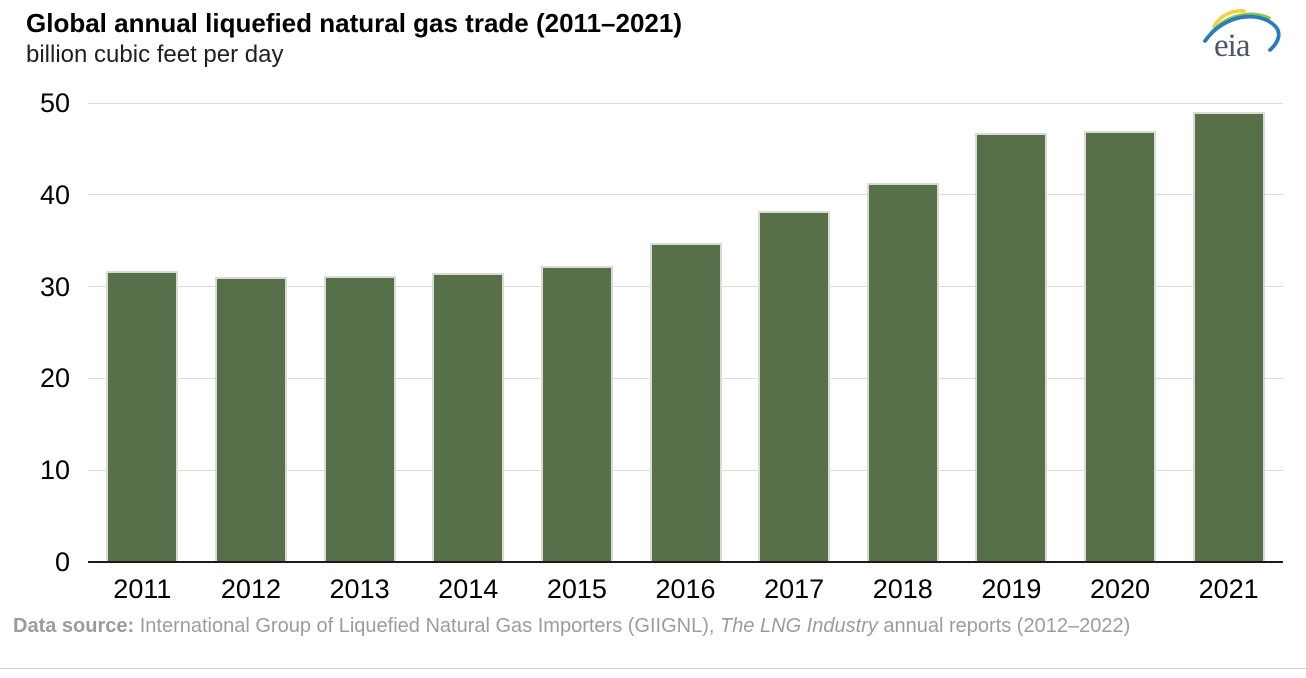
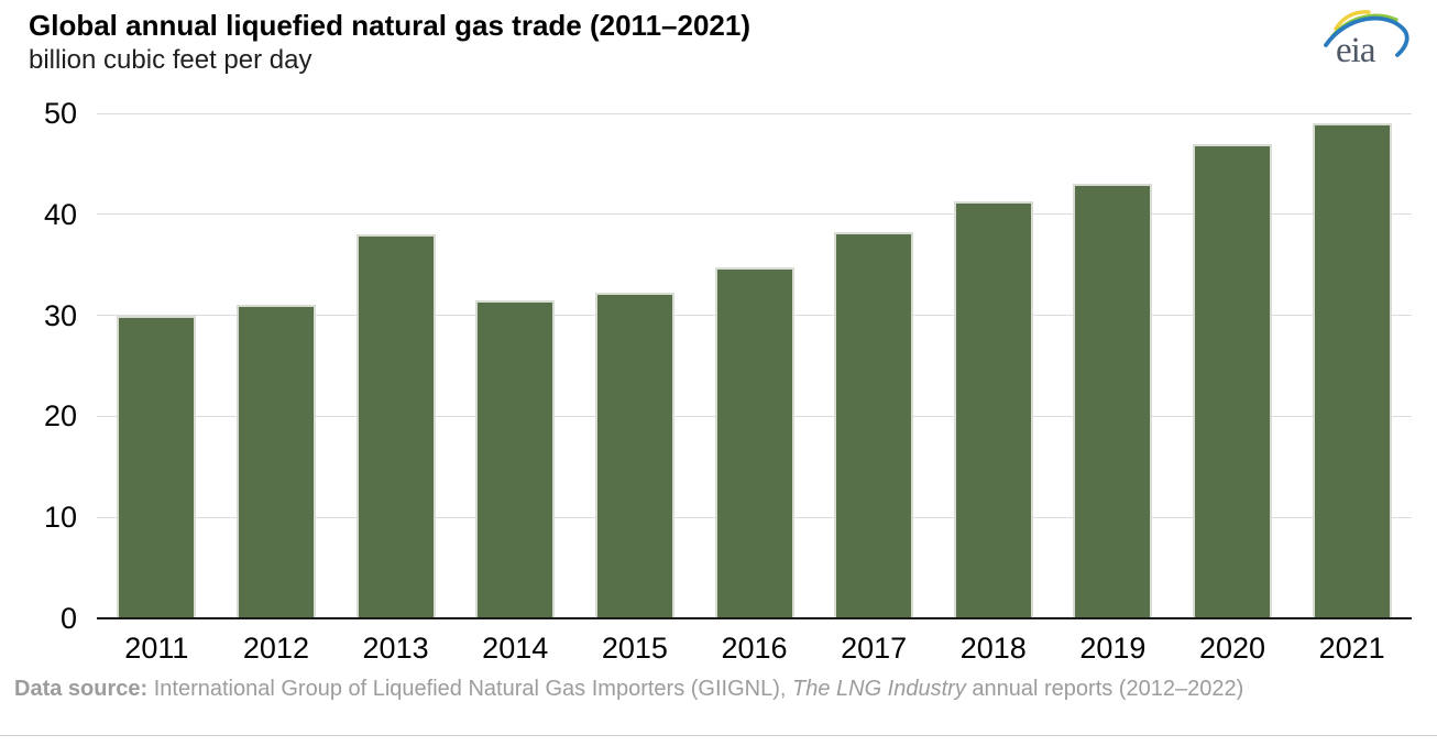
2011: 32 -> 30
2013: 31 -> 38
2019: 47 -> 43
